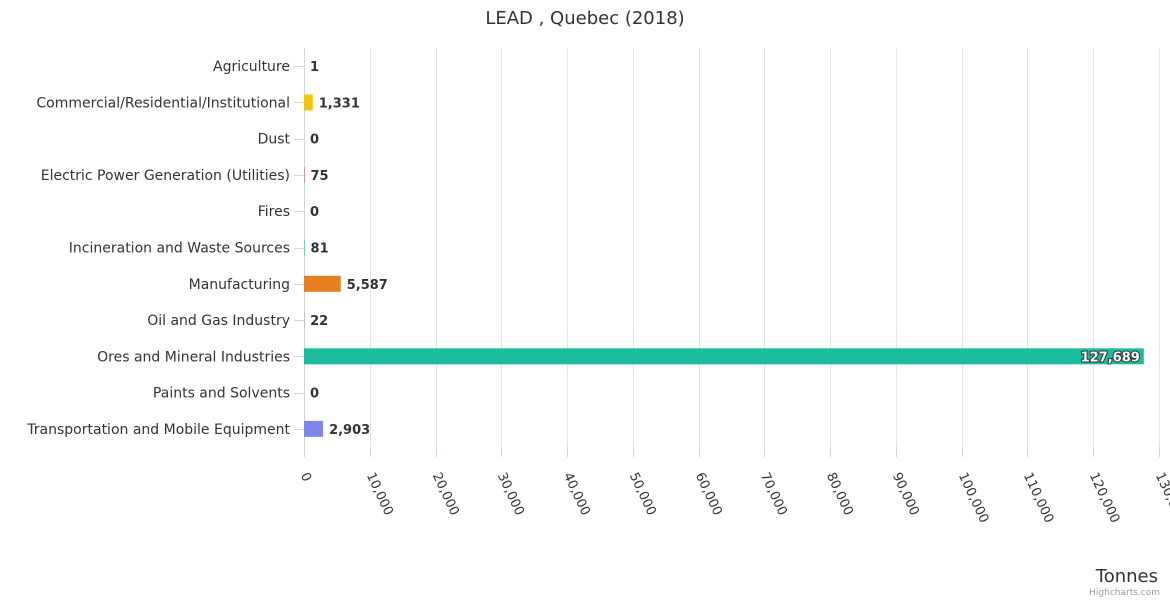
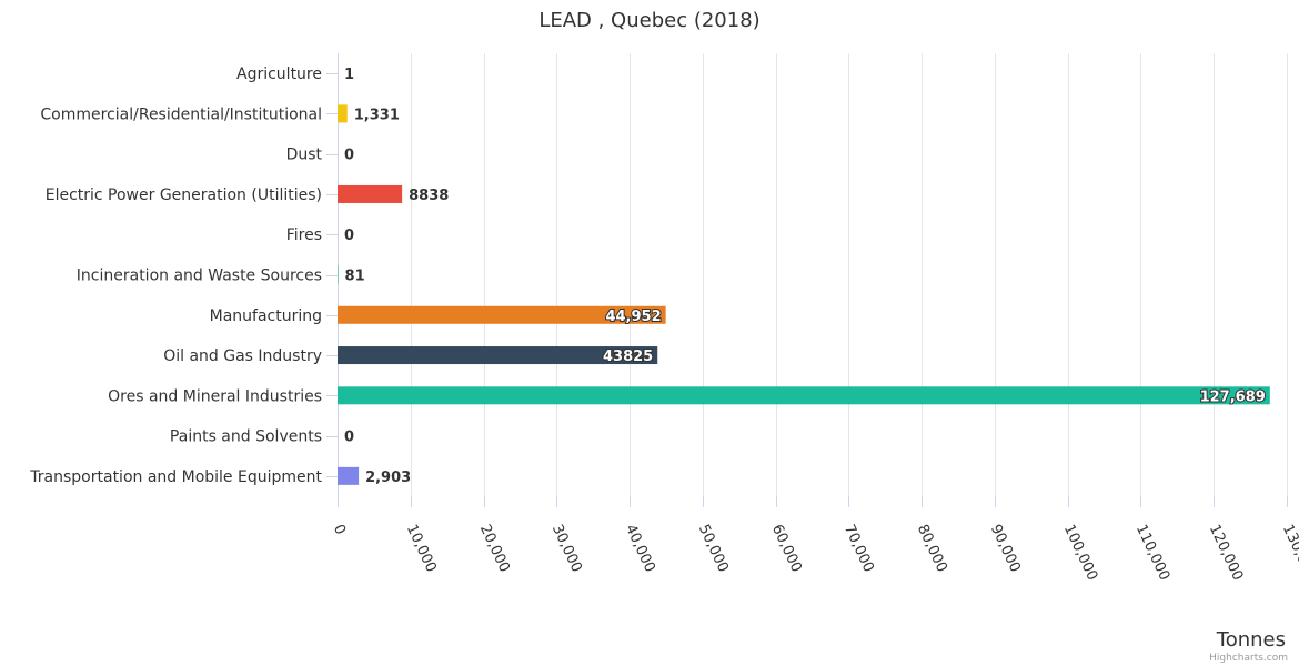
Electric Power Generation (Utilities): 75 -> 8838
Manufacturing: 5,587 -> 44,952
Oil and Gas Industry: 22 -> 43825
